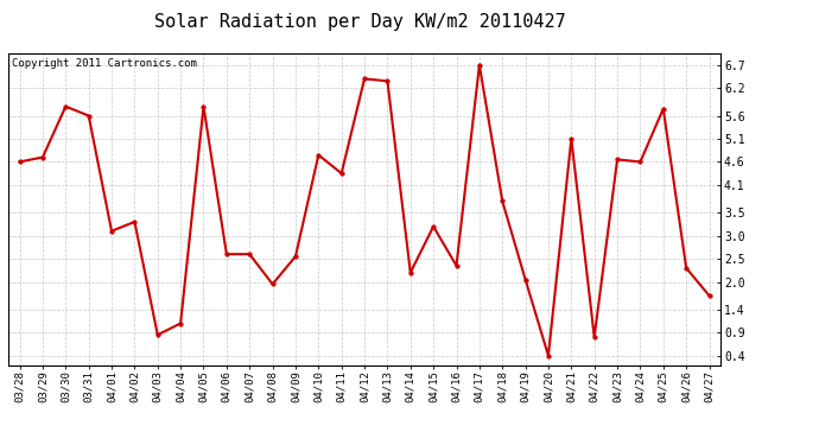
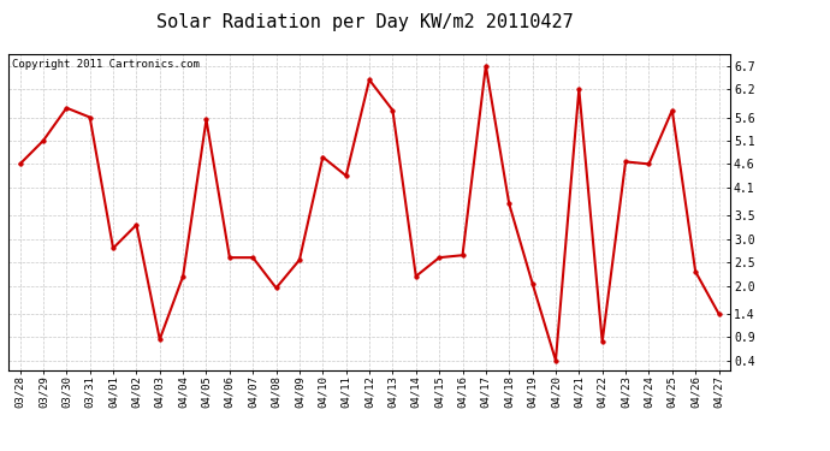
03/29: 4.70 -> 5.10
04/01: 3.10 -> 2.80
04/04: 1.10 -> 2.20
04/05: 5.80 -> 5.55
04/13: 6.35 -> 5.75
04/15: 3.20 -> 2.60
04/16: 2.35 -> 2.65
04/21: 5.10 -> 6.20
04/27: 1.70 -> 1.40
